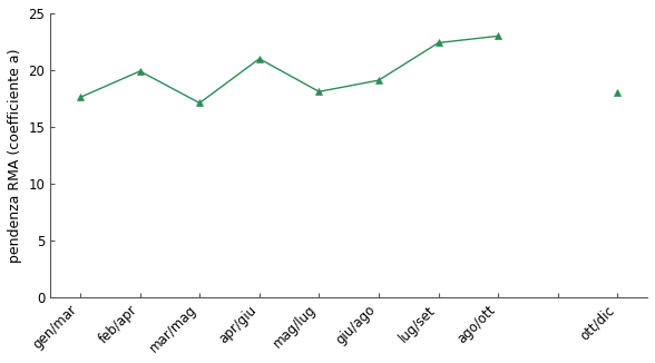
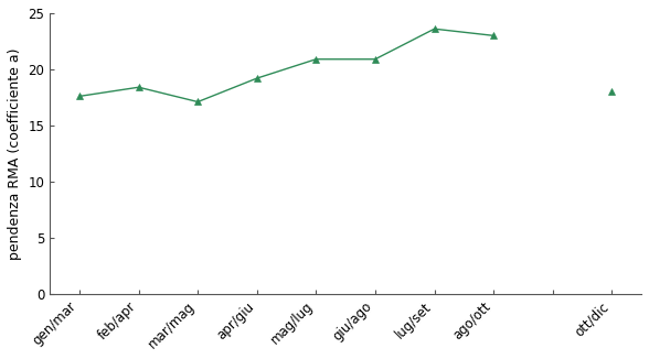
feb/apr: 19.9 -> 18.4
apr/giu: 21.0 -> 19.2
mag/lug: 18.1 -> 20.9
giu/ago: 19.1 -> 20.9
lug/set: 22.4 -> 23.6
